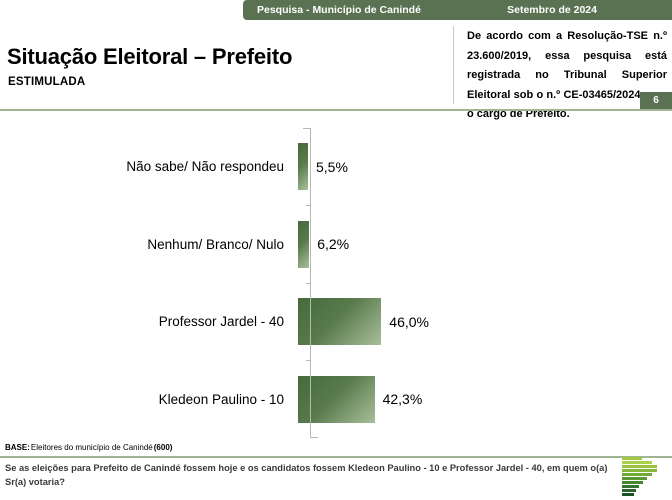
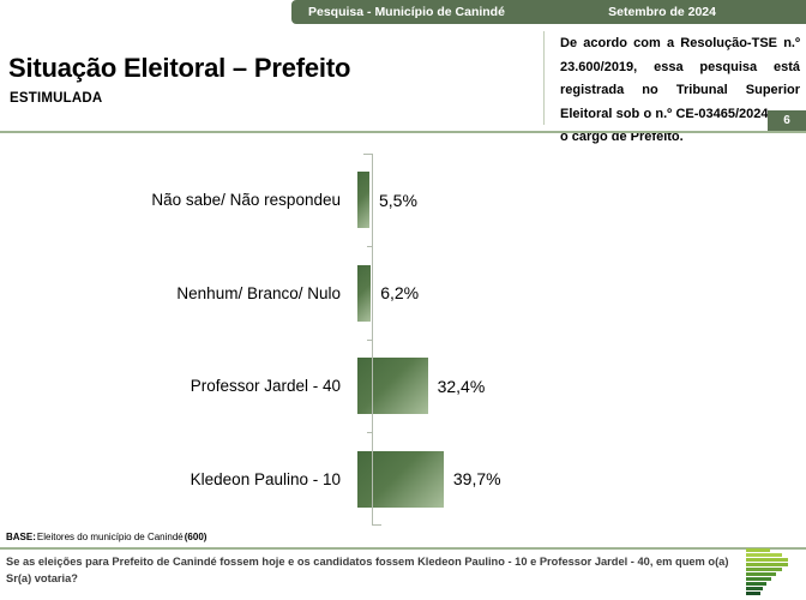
Professor Jardel - 40: 46,0% -> 32,4%
Kledeon Paulino - 10: 42,3% -> 39,7%
